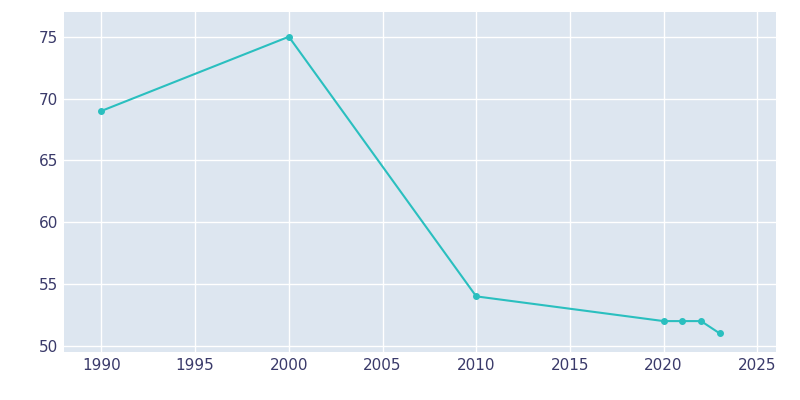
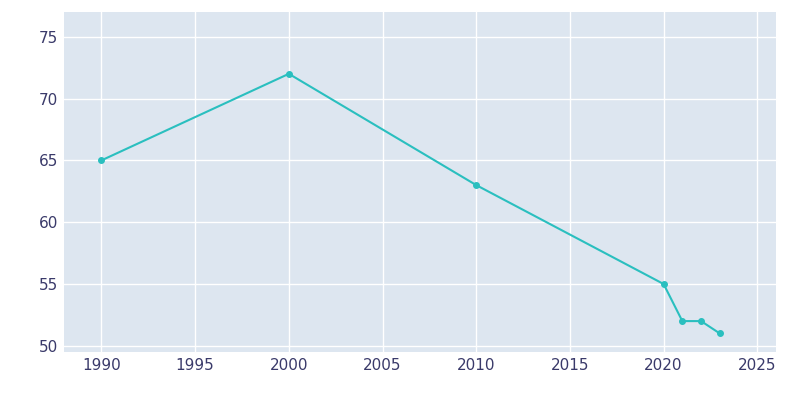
1990: 69 -> 65
2000: 75 -> 72
2010: 54 -> 63
2020: 52 -> 55
